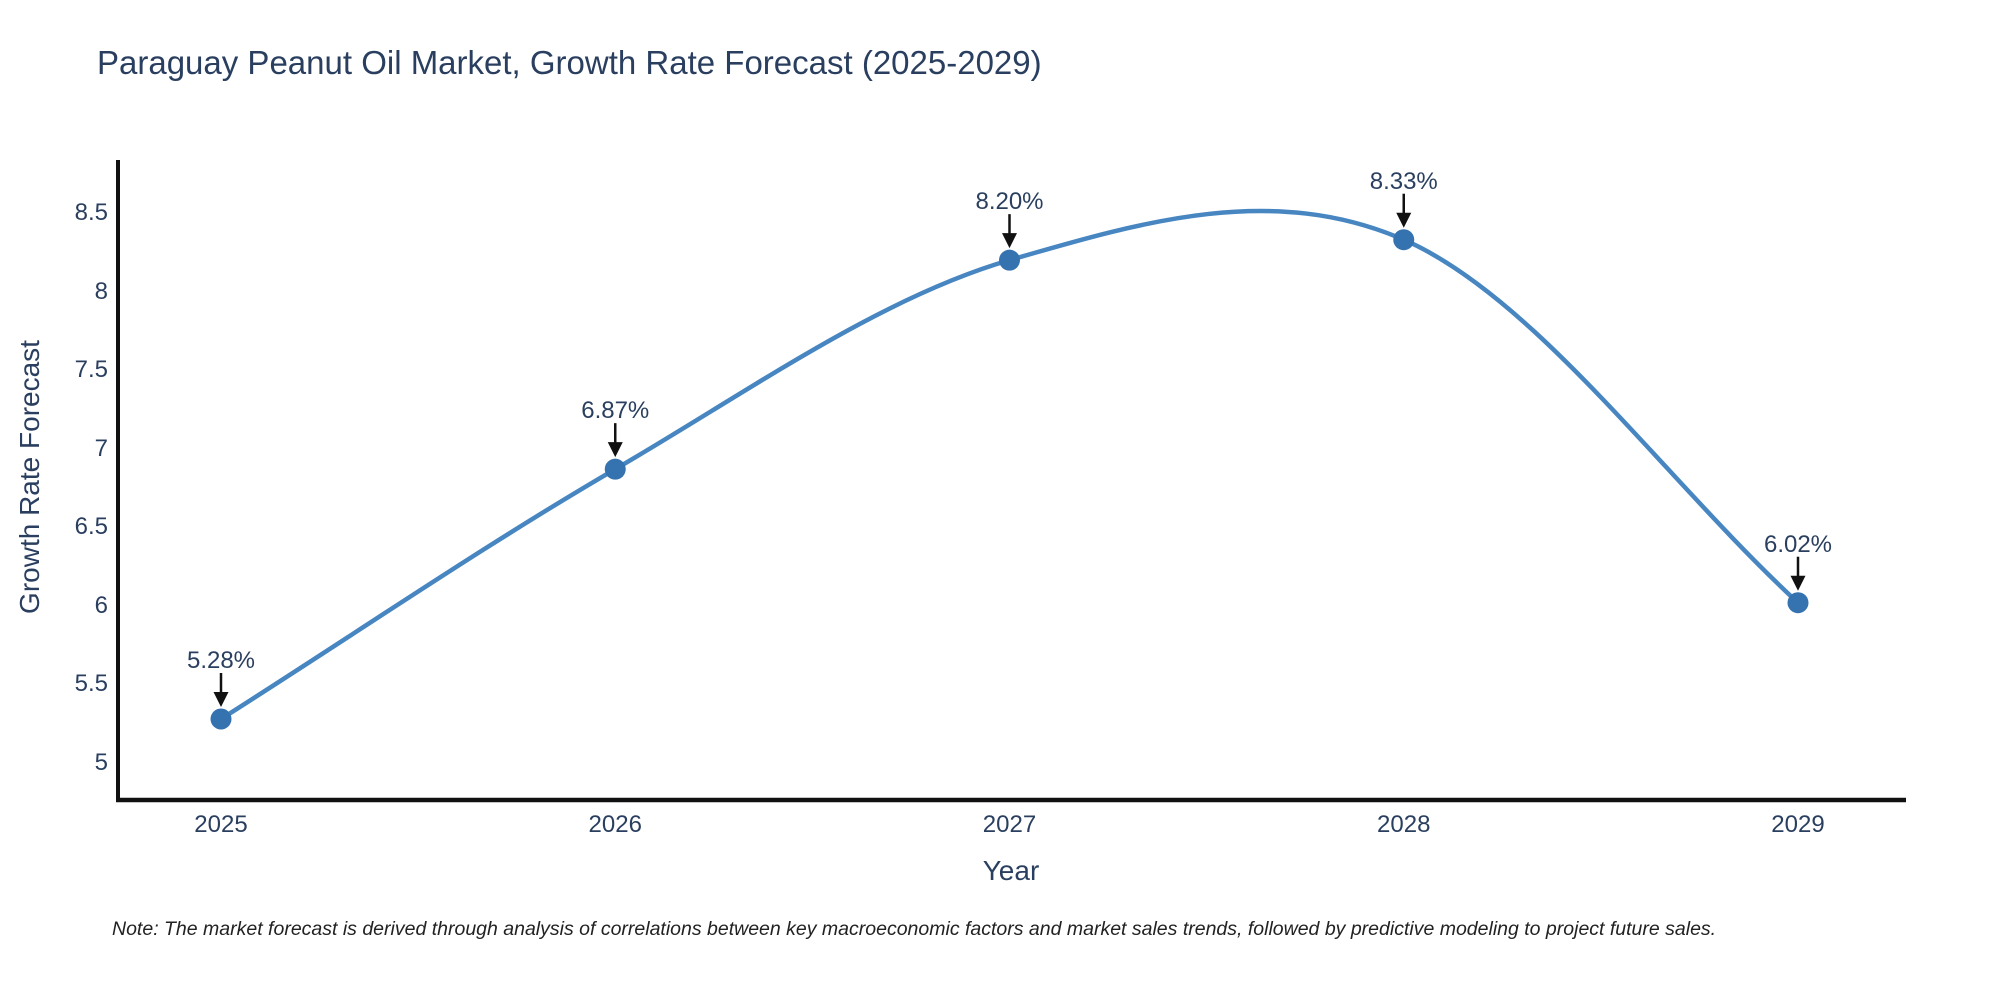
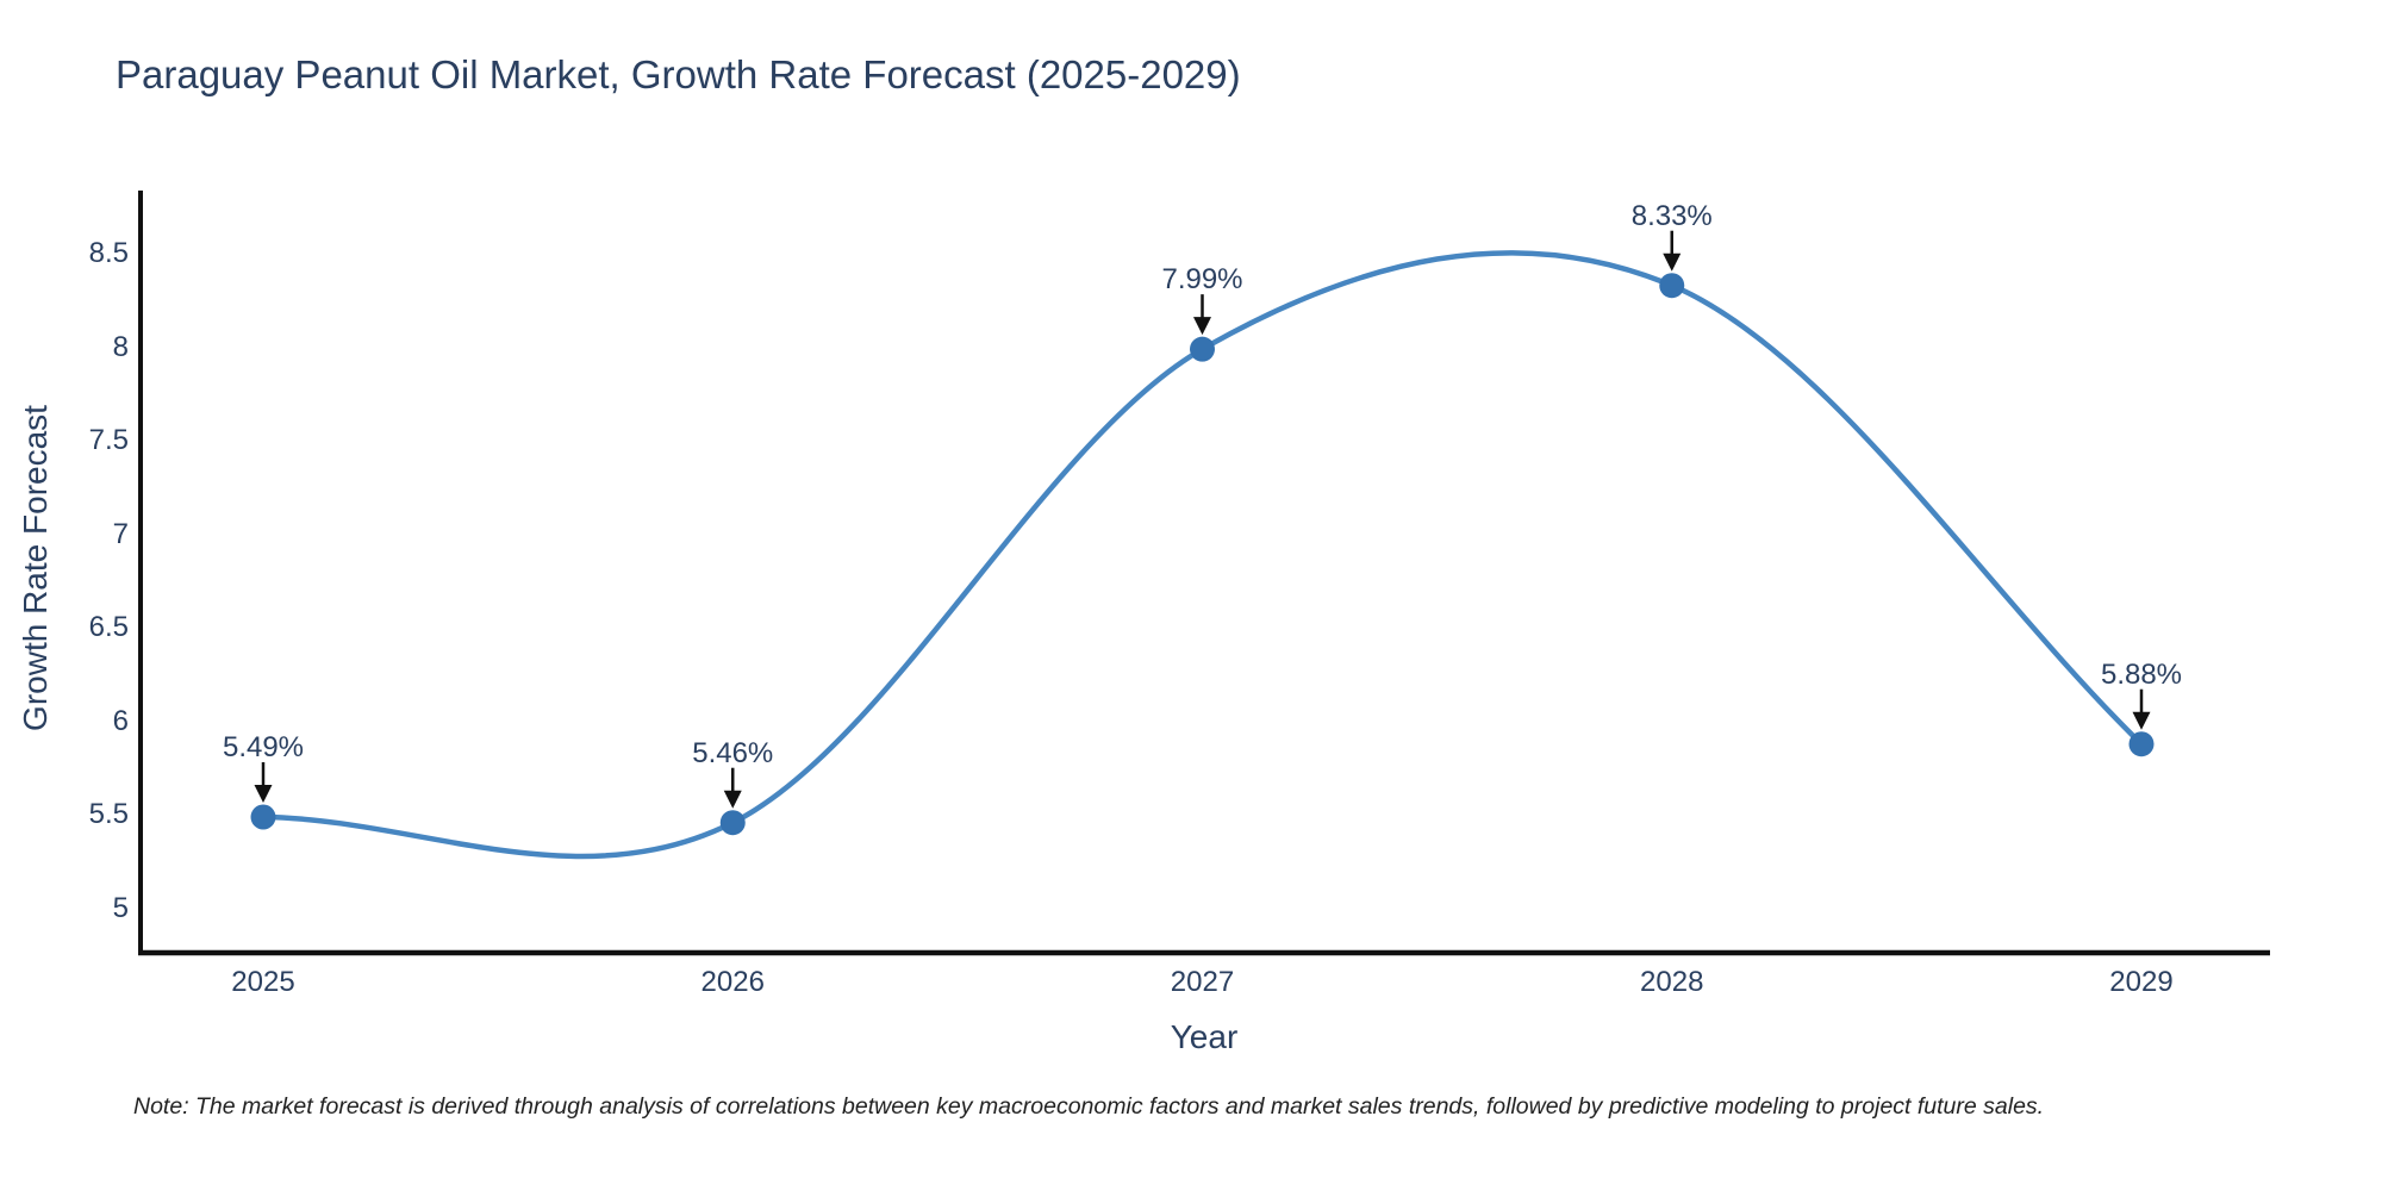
2025: 5.28% -> 5.49%
2026: 6.87% -> 5.46%
2027: 8.20% -> 7.99%
2029: 6.02% -> 5.88%
